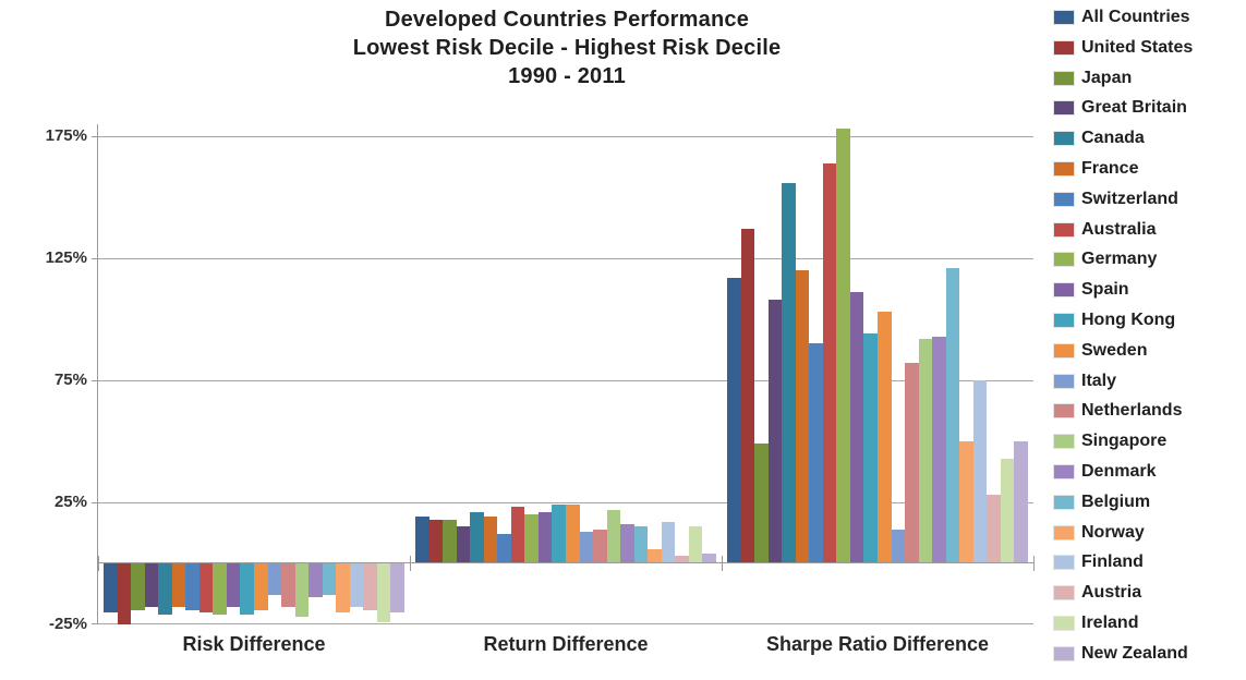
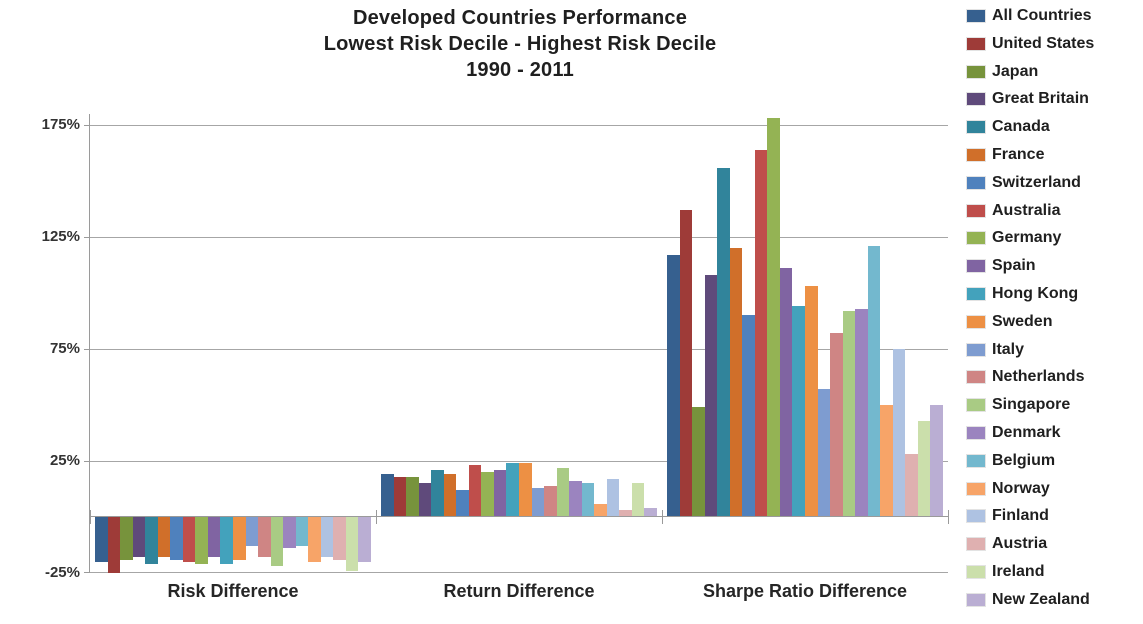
Italy/Sharpe Ratio Difference: 14% -> 57%
